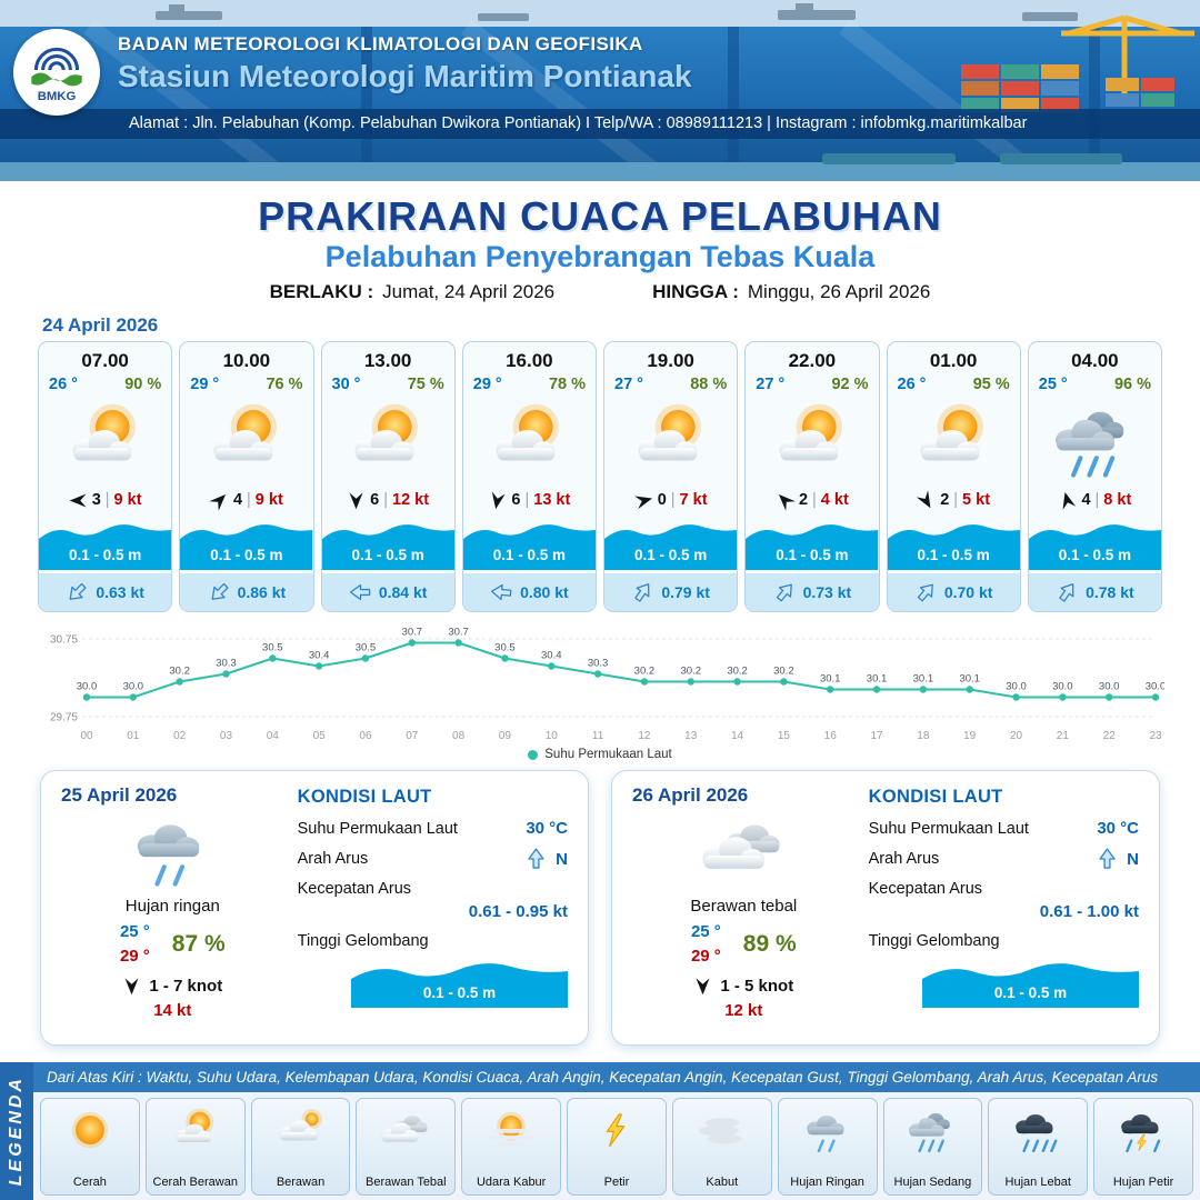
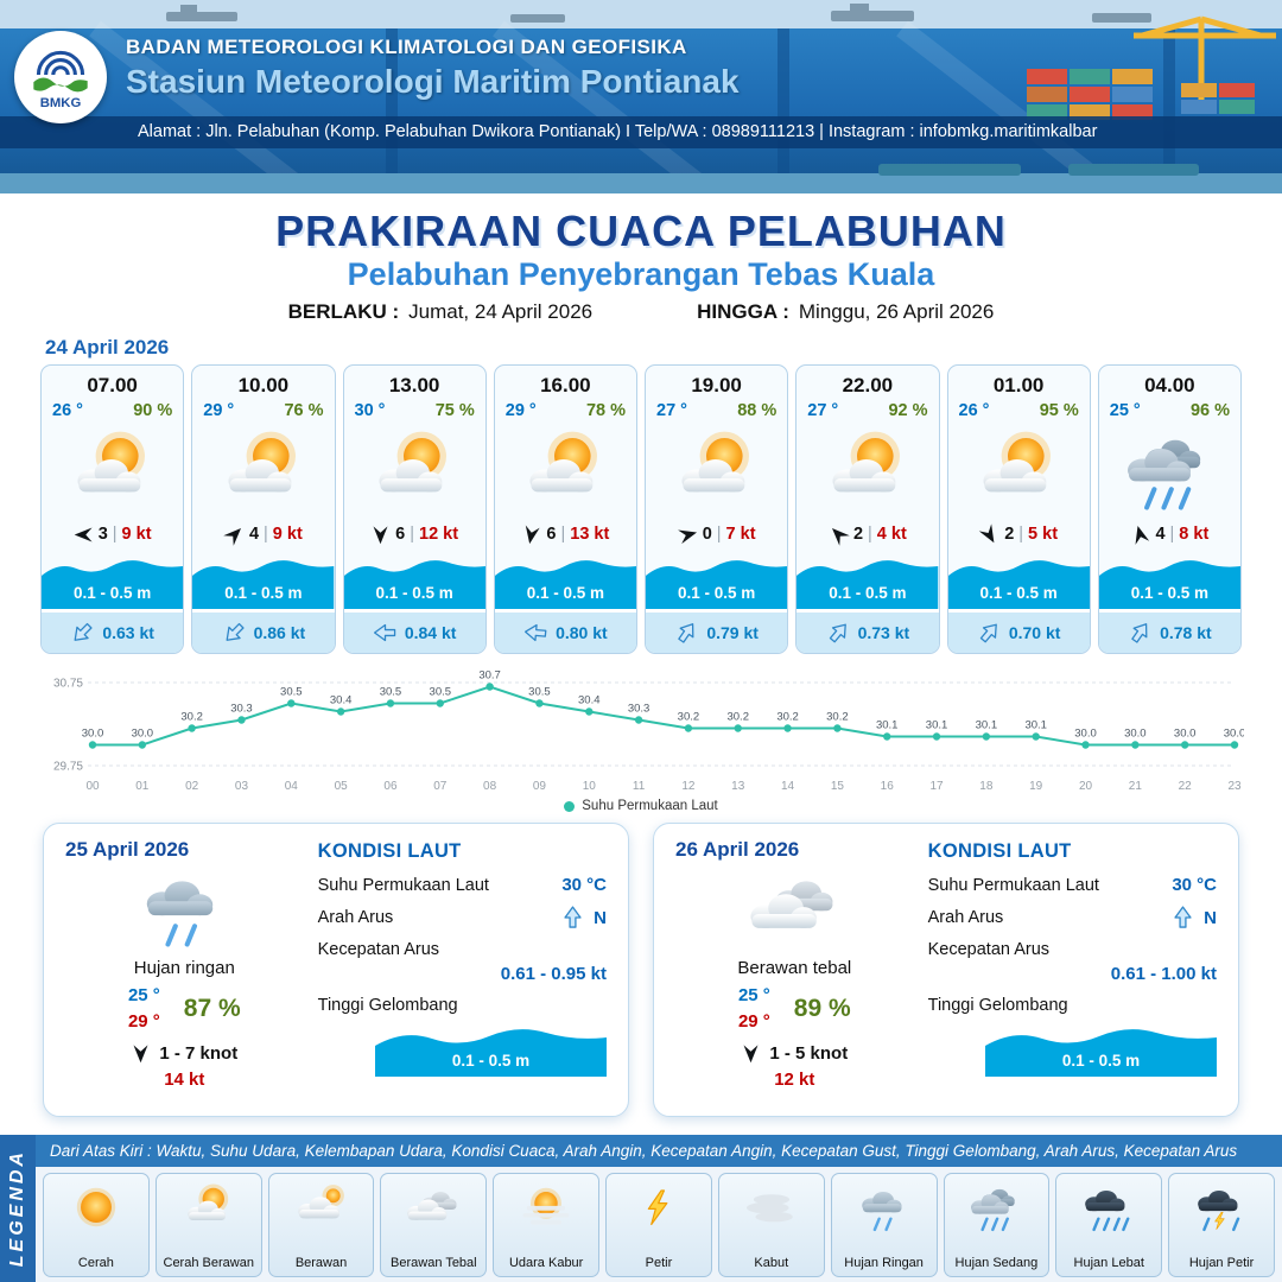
07: 30.7 -> 30.5
